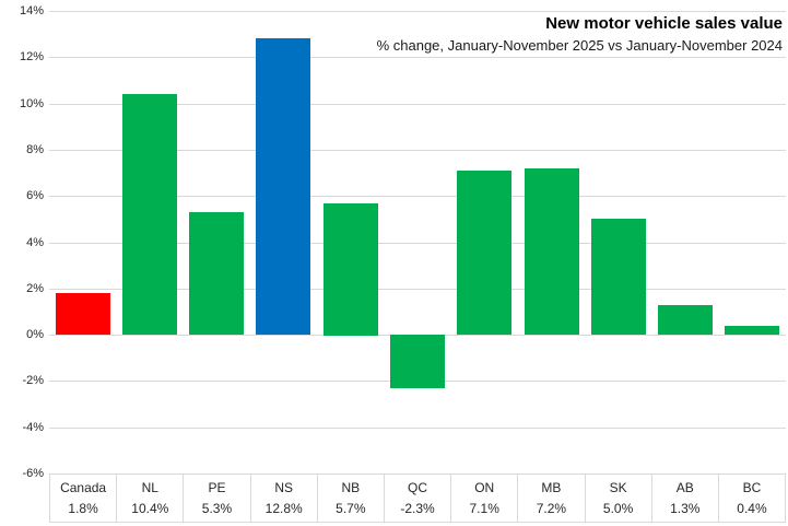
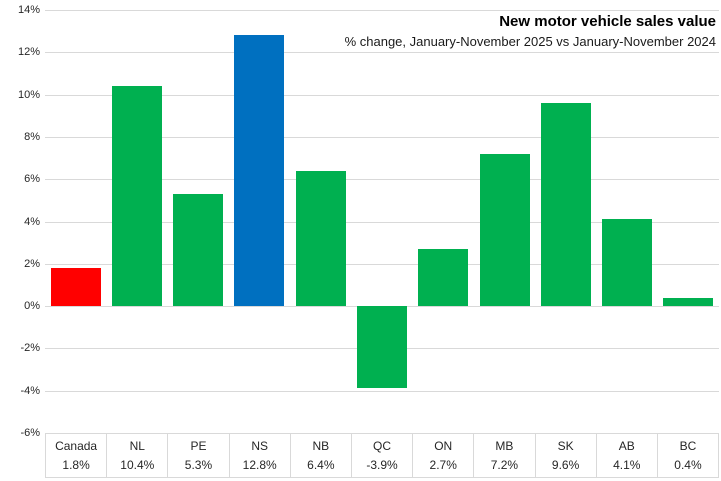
NB: 5.7% -> 6.4%
QC: -2.3% -> -3.9%
ON: 7.1% -> 2.7%
SK: 5.0% -> 9.6%
AB: 1.3% -> 4.1%
